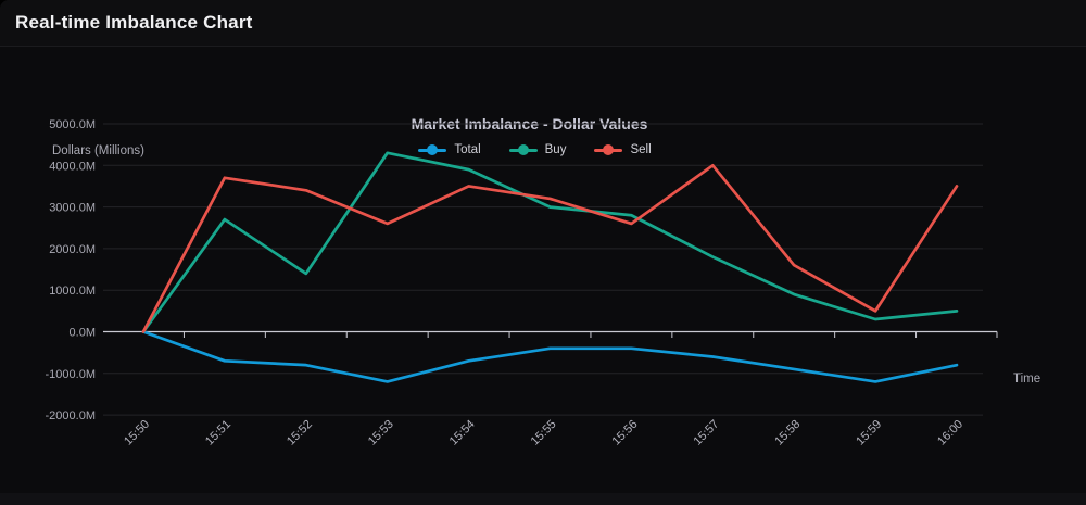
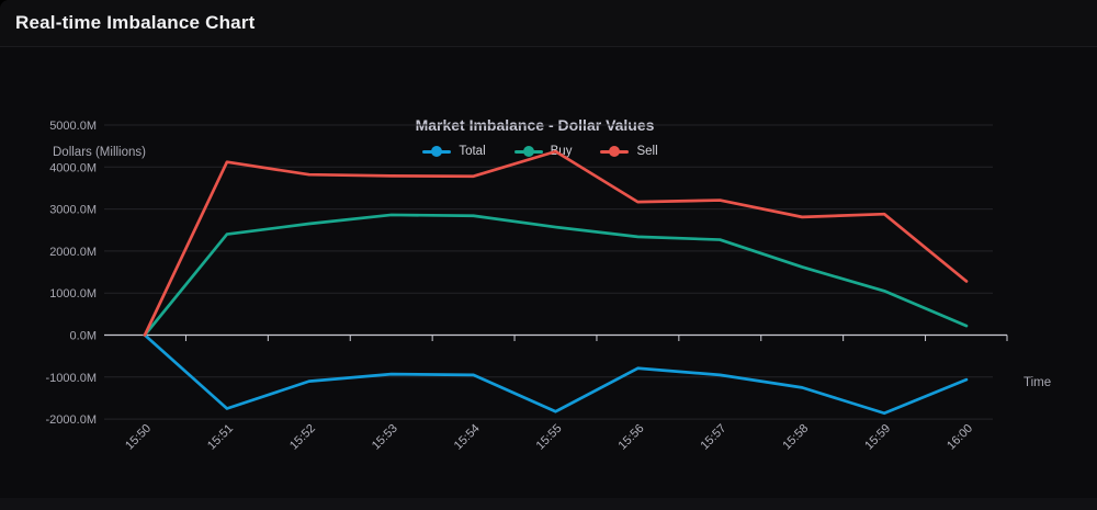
Total/15:51: -700M -> -1800M
Buy/15:51: 2700M -> 2400M
Sell/15:51: 3700M -> 4100M
Total/15:52: -800M -> -1100M
Buy/15:52: 1400M -> 2600M
Sell/15:52: 3400M -> 3800M
Total/15:53: -1200M -> -900M
Buy/15:53: 4300M -> 2900M
Sell/15:53: 2600M -> 3800M
Total/15:54: -700M -> -1000M
Buy/15:54: 3900M -> 2800M
Sell/15:54: 3500M -> 3800M
Total/15:55: -400M -> -1800M
Buy/15:55: 3000M -> 2600M
Sell/15:55: 3200M -> 4400M
Total/15:56: -400M -> -800M
Buy/15:56: 2800M -> 2300M
Sell/15:56: 2600M -> 3200M
Total/15:57: -600M -> -1000M
Buy/15:57: 1800M -> 2300M
Sell/15:57: 4000M -> 3200M
Total/15:58: -900M -> -1200M
Buy/15:58: 900M -> 1600M
Sell/15:58: 1600M -> 2800M
Total/15:59: -1200M -> -1900M
Buy/15:59: 300M -> 1000M
Sell/15:59: 500M -> 2900M
Total/16:00: -800M -> -1100M
Buy/16:00: 500M -> 200M
Sell/16:00: 3500M -> 1300M
